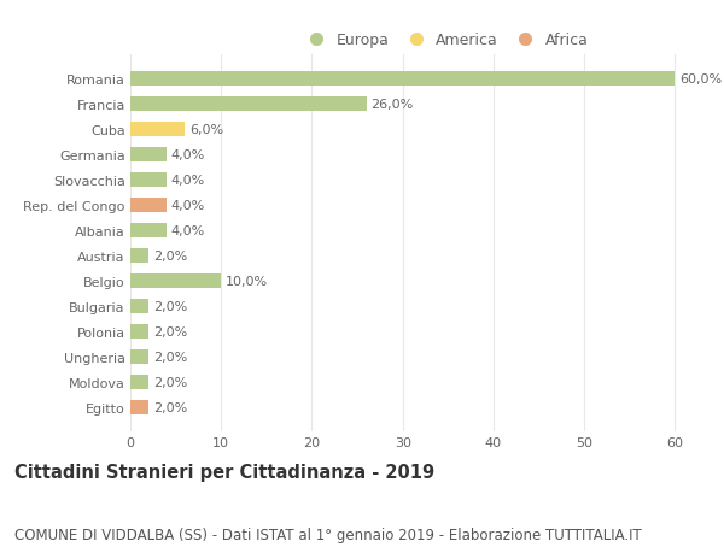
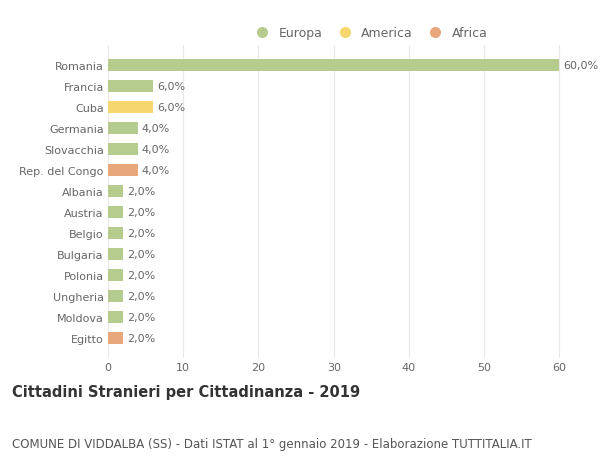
Francia: 26,0% -> 6,0%
Albania: 4,0% -> 2,0%
Belgio: 10,0% -> 2,0%
